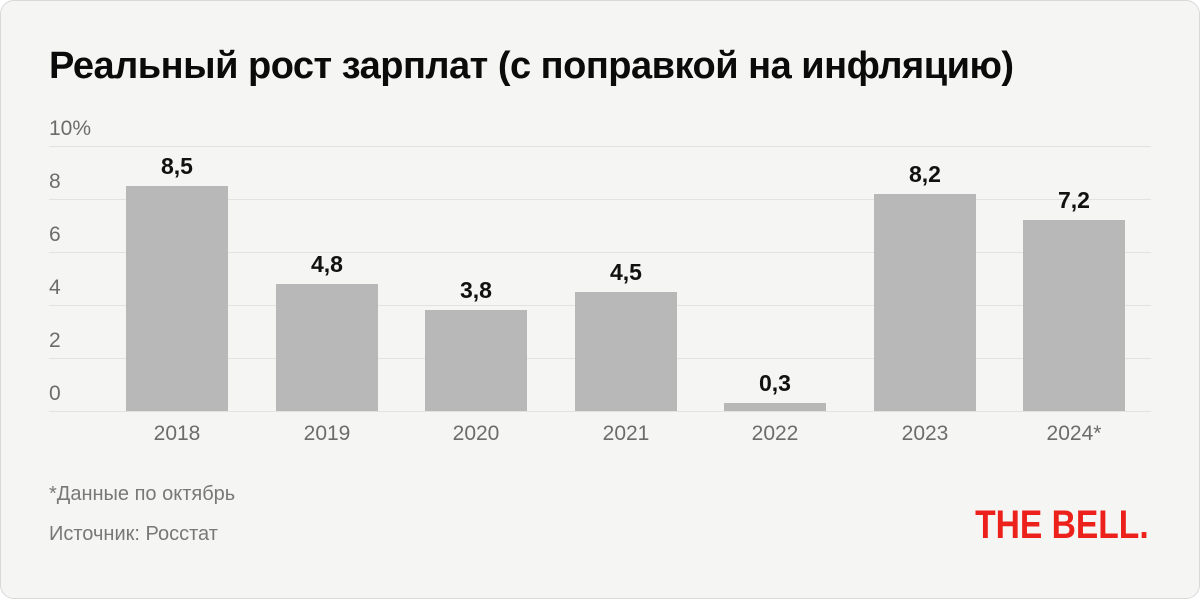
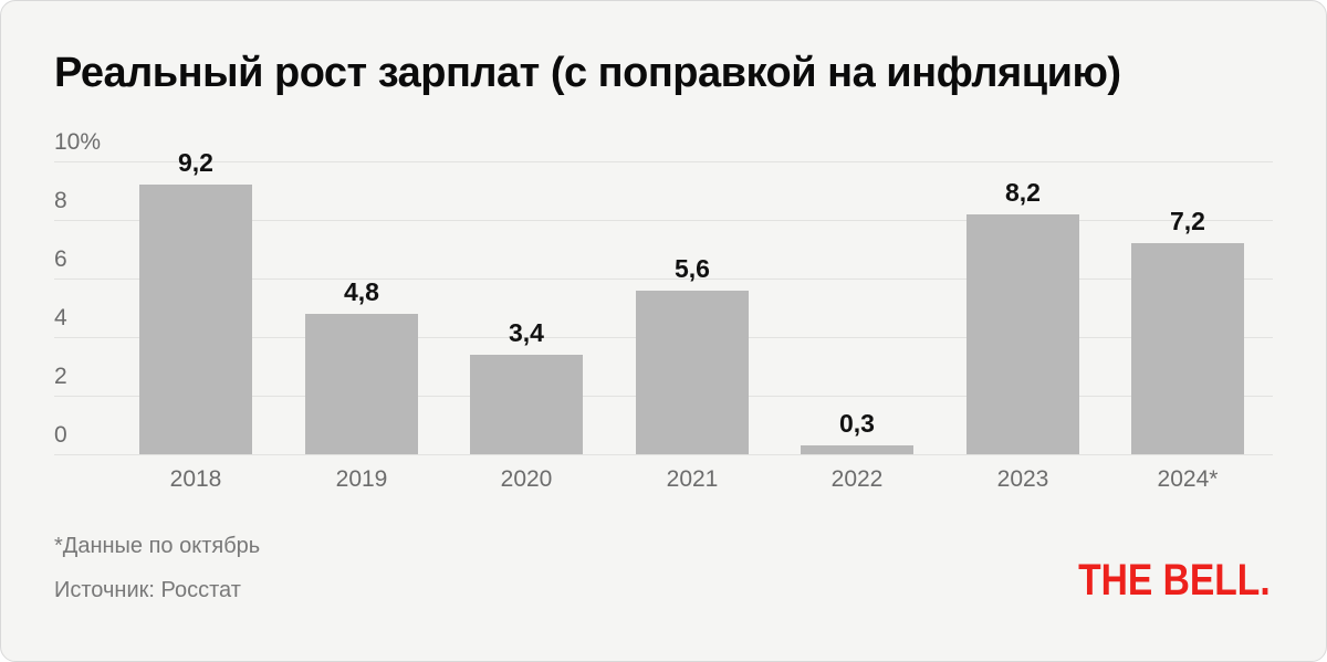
2018: 8,5 -> 9,2
2020: 3,8 -> 3,4
2021: 4,5 -> 5,6
